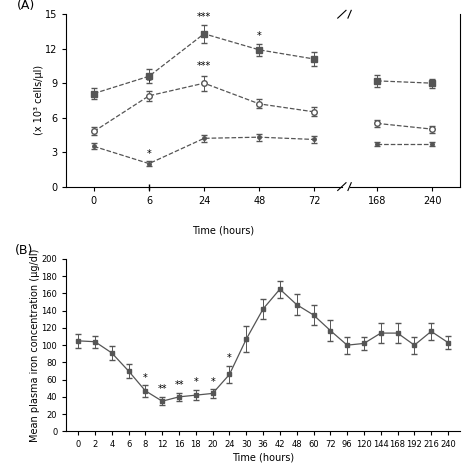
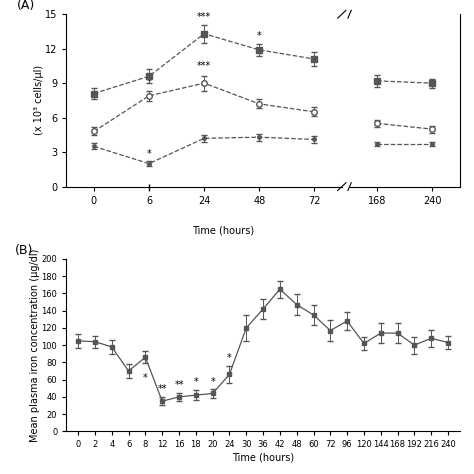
4: 91 -> 98
8: 47 -> 86
30: 107 -> 120
96: 100 -> 128
216: 116 -> 108
